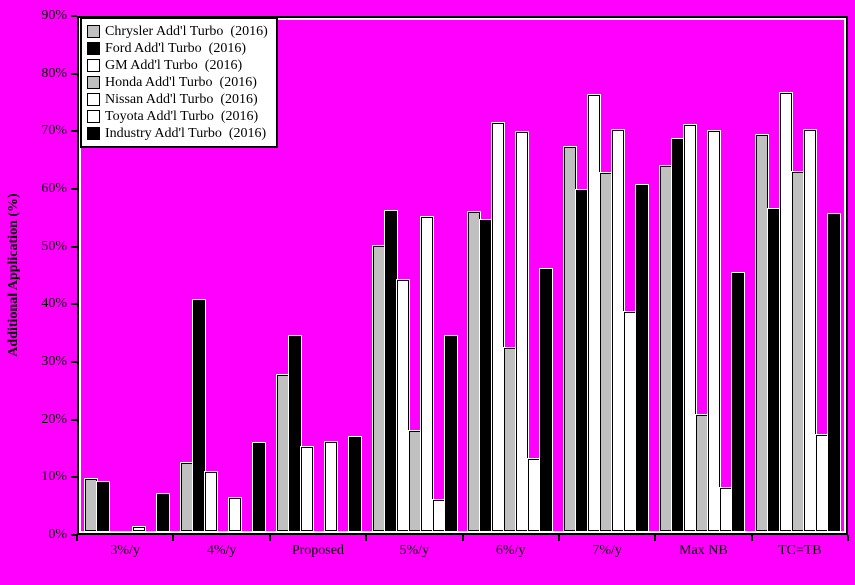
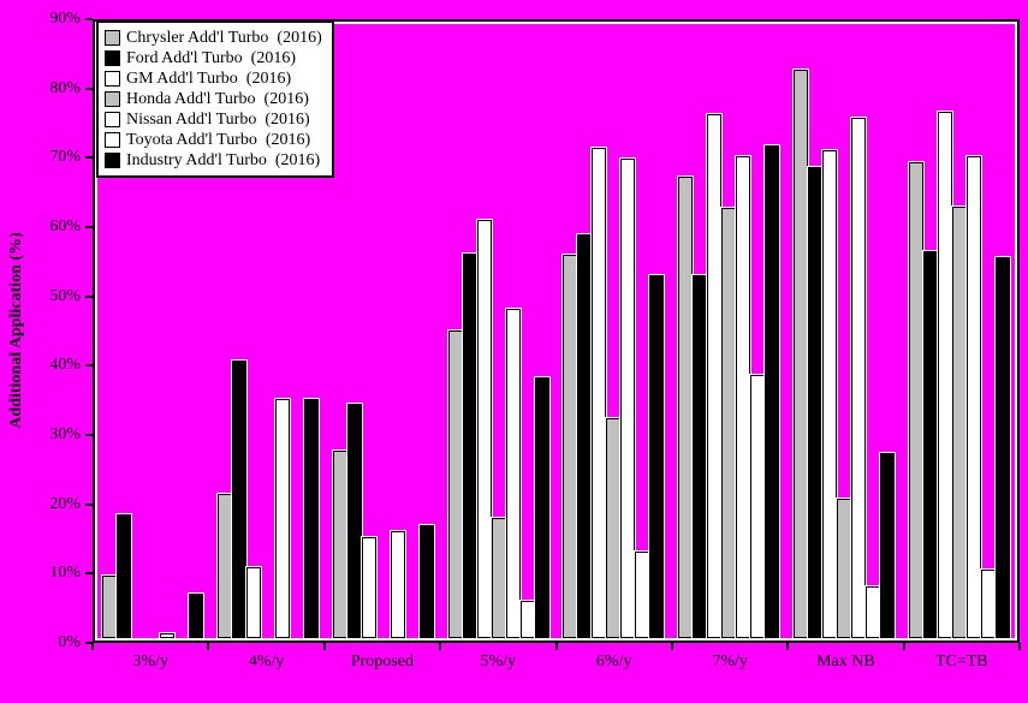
Ford Add'l Turbo (2016)/3%/y: 9% -> 18%
Chrysler Add'l Turbo (2016)/4%/y: 12% -> 21%
Nissan Add'l Turbo (2016)/4%/y: 6% -> 35%
Industry Add'l Turbo (2016)/4%/y: 15% -> 35%
Chrysler Add'l Turbo (2016)/5%/y: 50% -> 45%
GM Add'l Turbo (2016)/5%/y: 44% -> 61%
Nissan Add'l Turbo (2016)/5%/y: 55% -> 48%
Industry Add'l Turbo (2016)/5%/y: 34% -> 38%
Ford Add'l Turbo (2016)/6%/y: 54% -> 59%
Industry Add'l Turbo (2016)/6%/y: 46% -> 53%
Ford Add'l Turbo (2016)/7%/y: 60% -> 53%
Industry Add'l Turbo (2016)/7%/y: 61% -> 72%
Chrysler Add'l Turbo (2016)/Max NB: 64% -> 83%
Nissan Add'l Turbo (2016)/Max NB: 70% -> 76%
Industry Add'l Turbo (2016)/Max NB: 45% -> 27%
Toyota Add'l Turbo (2016)/TC=TB: 17% -> 10%
